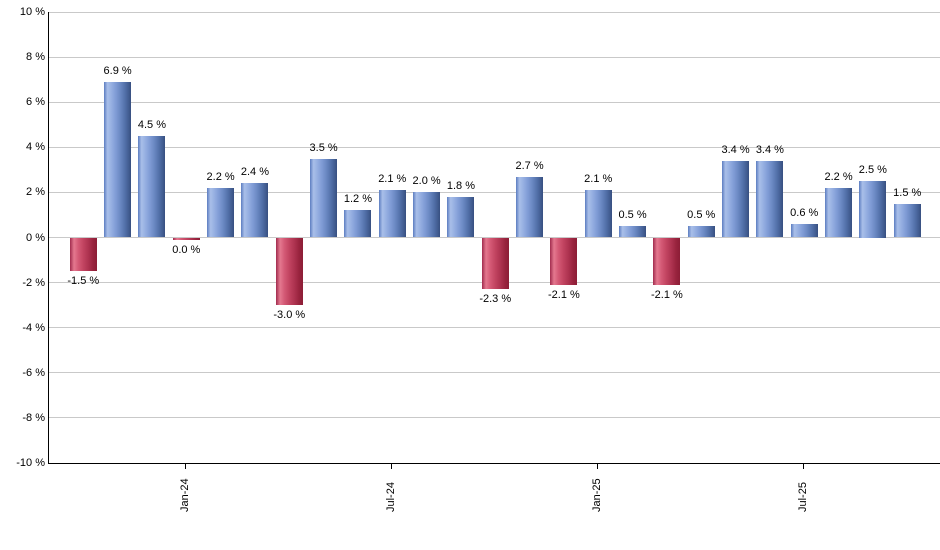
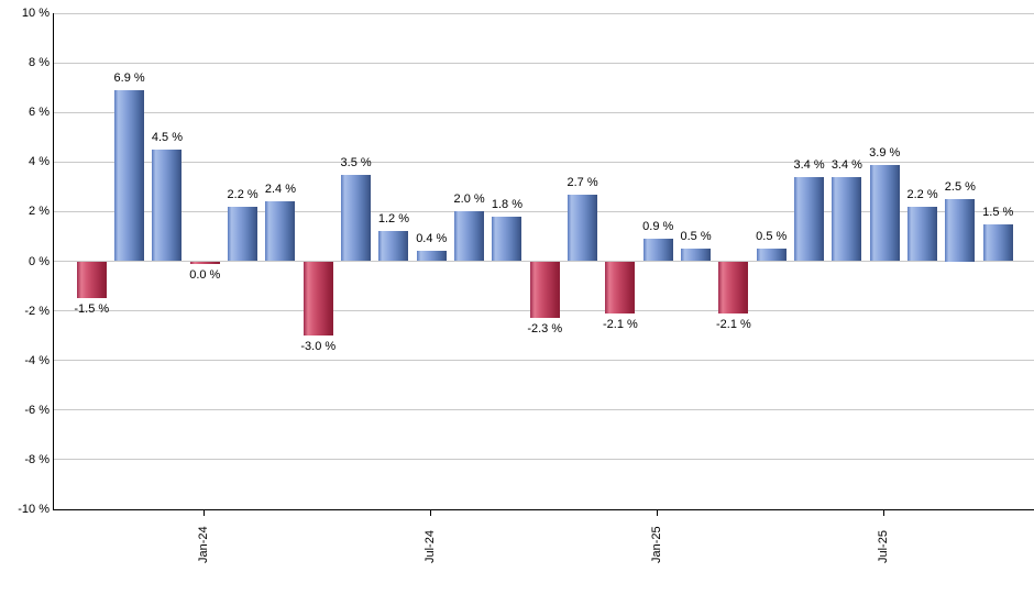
Jul-24: 2.1 -> 0.4
Jan-25: 2.1 -> 0.9
Jul-25: 0.6 -> 3.9
